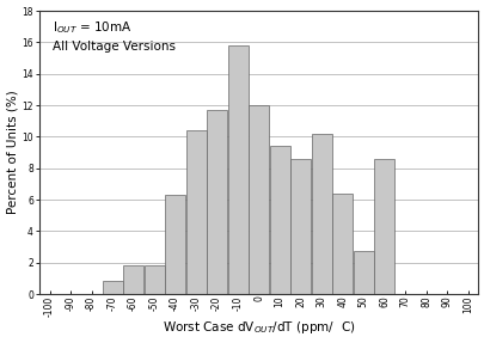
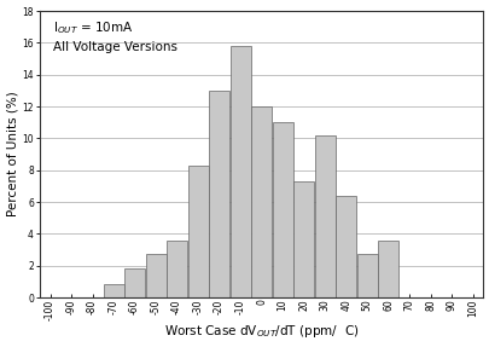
-50: 1.8 -> 2.7
-40: 6.3 -> 3.6
-30: 10.4 -> 8.3
-20: 11.7 -> 13.0
10: 9.4 -> 11.0
20: 8.6 -> 7.3
60: 8.6 -> 3.6
